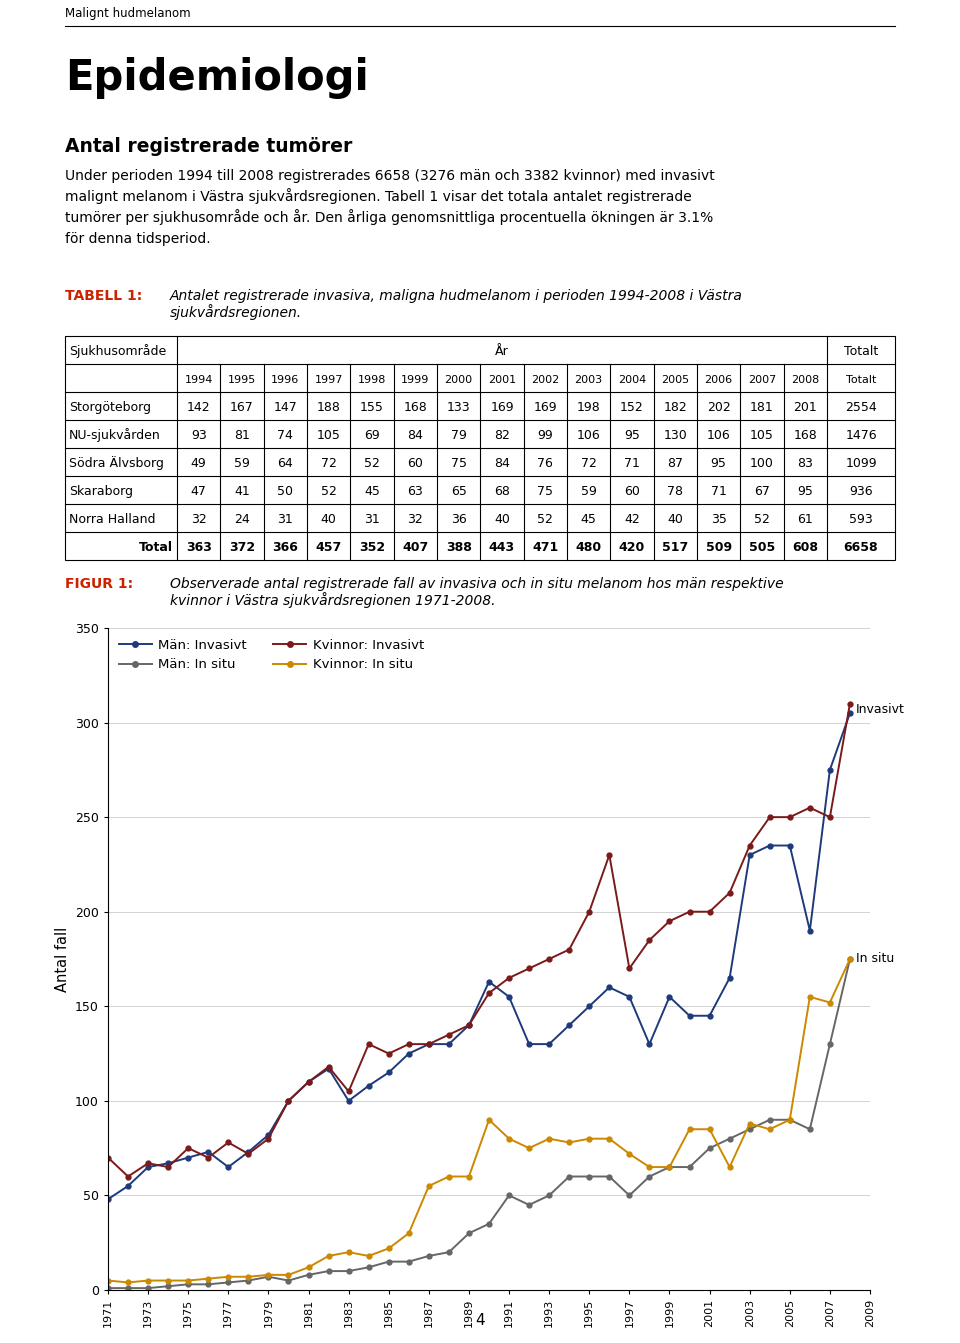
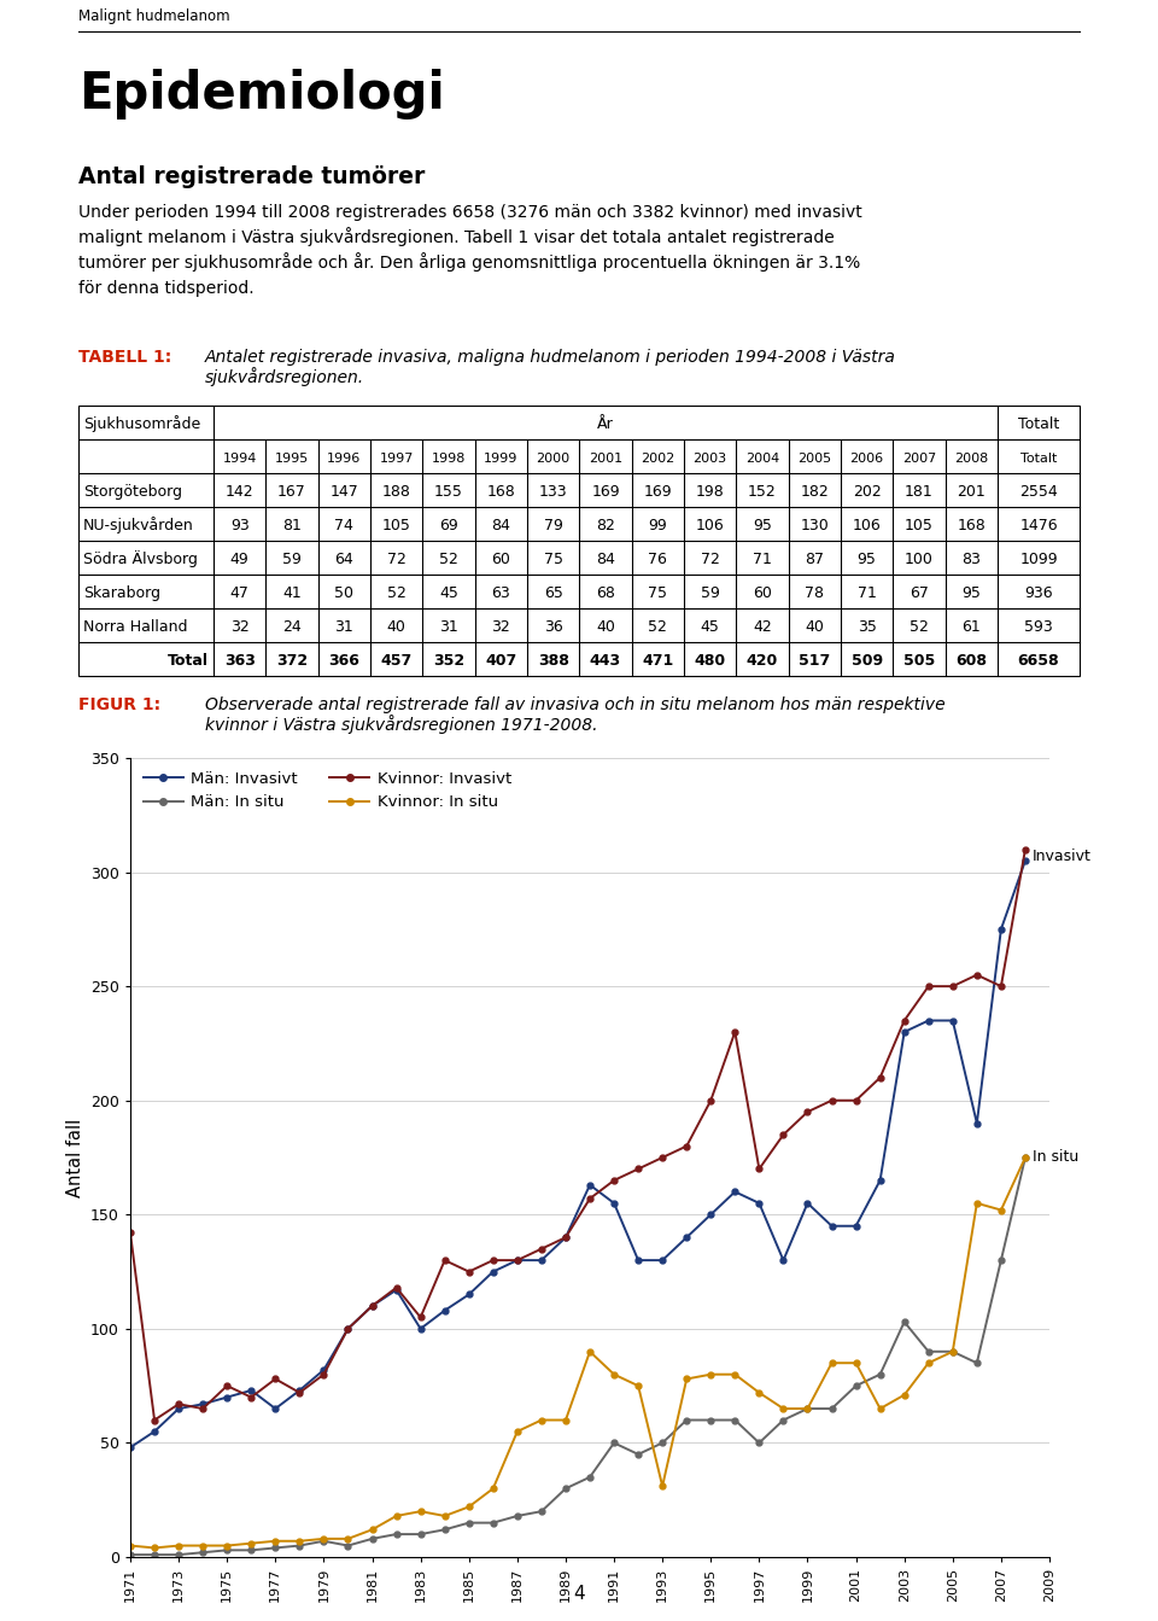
Kvinnor: Invasivt/1971: 70 -> 142
Kvinnor: In situ/1993: 80 -> 31
Män: In situ/2003: 85 -> 103
Kvinnor: In situ/2003: 88 -> 71
